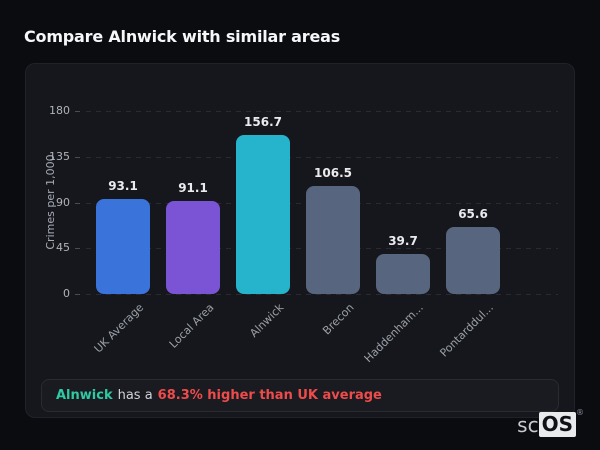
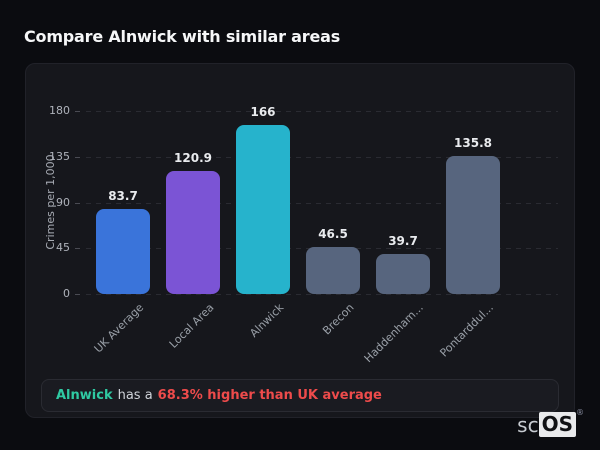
UK Average: 93.1 -> 83.7
Local Area: 91.1 -> 120.9
Alnwick: 156.7 -> 166
Brecon: 106.5 -> 46.5
Pontarddul...: 65.6 -> 135.8
